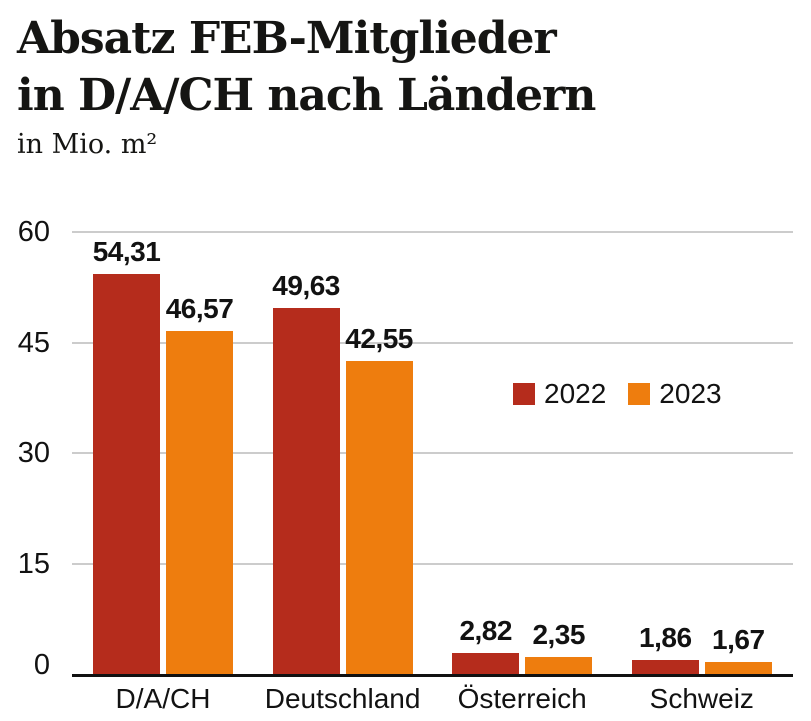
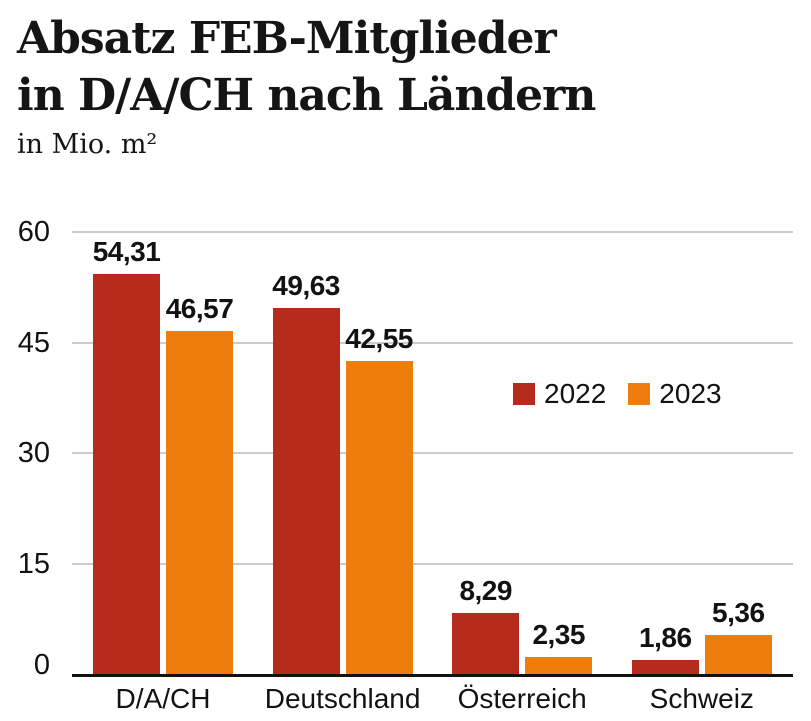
2022/Österreich: 2,82 -> 8,29
2023/Schweiz: 1,67 -> 5,36
